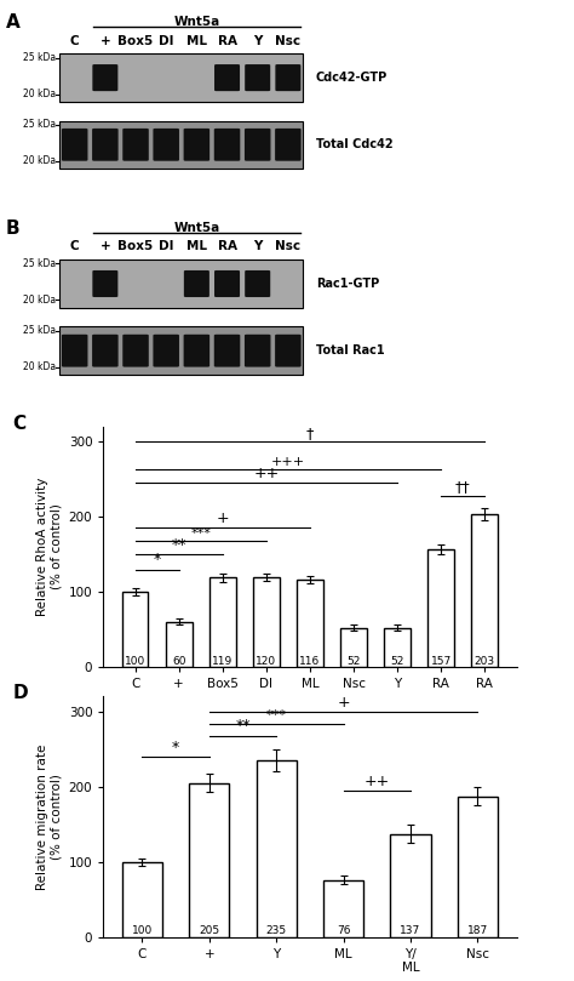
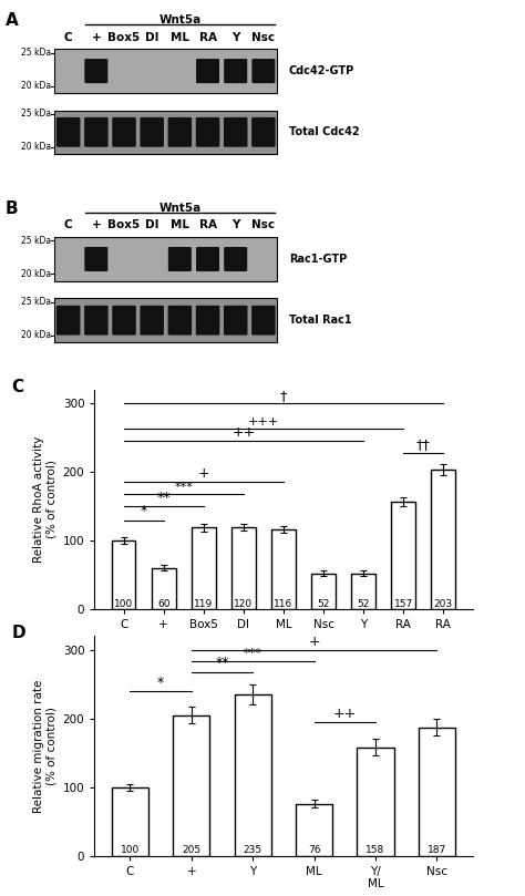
Y/ ML: 137 -> 158
